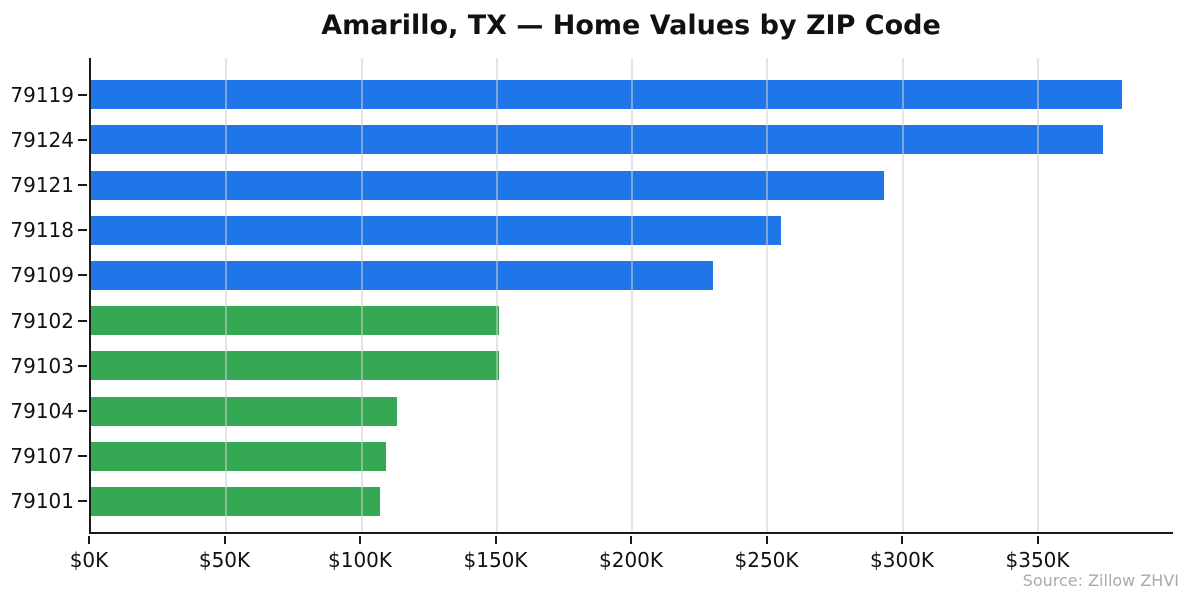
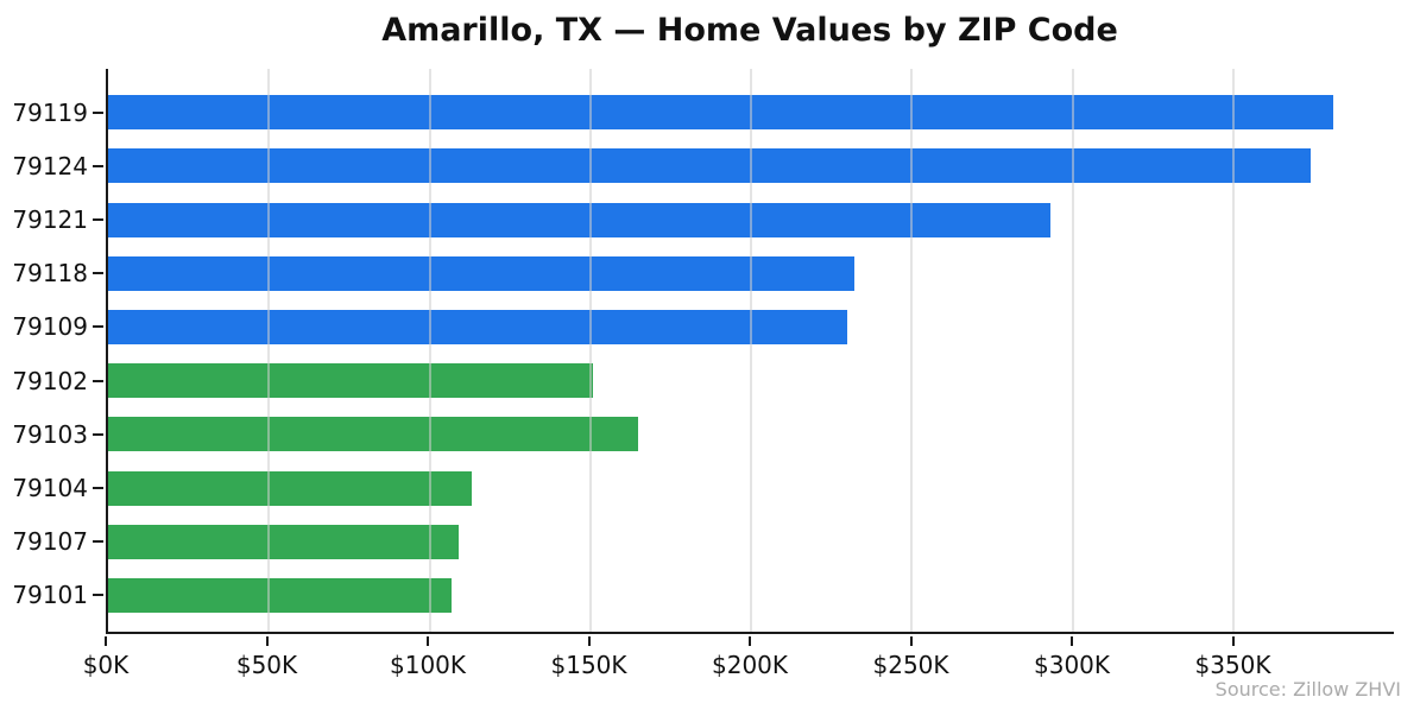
79118: $255K -> $232K
79103: $151K -> $165K
